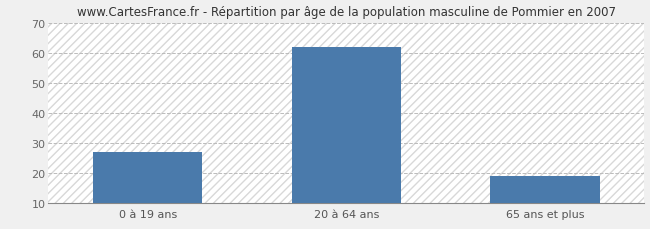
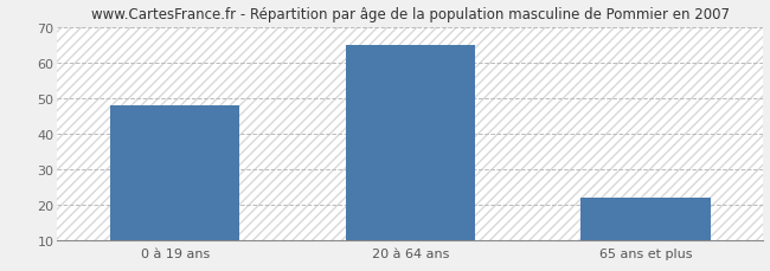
0 à 19 ans: 27 -> 48
20 à 64 ans: 62 -> 65
65 ans et plus: 19 -> 22
